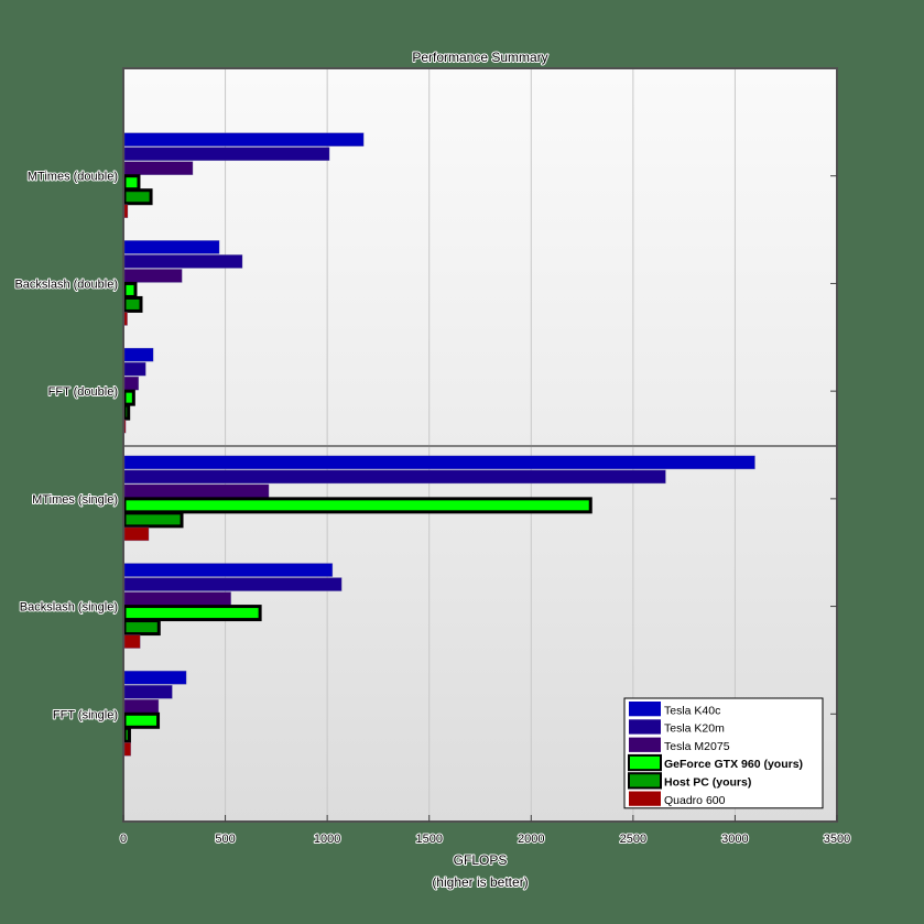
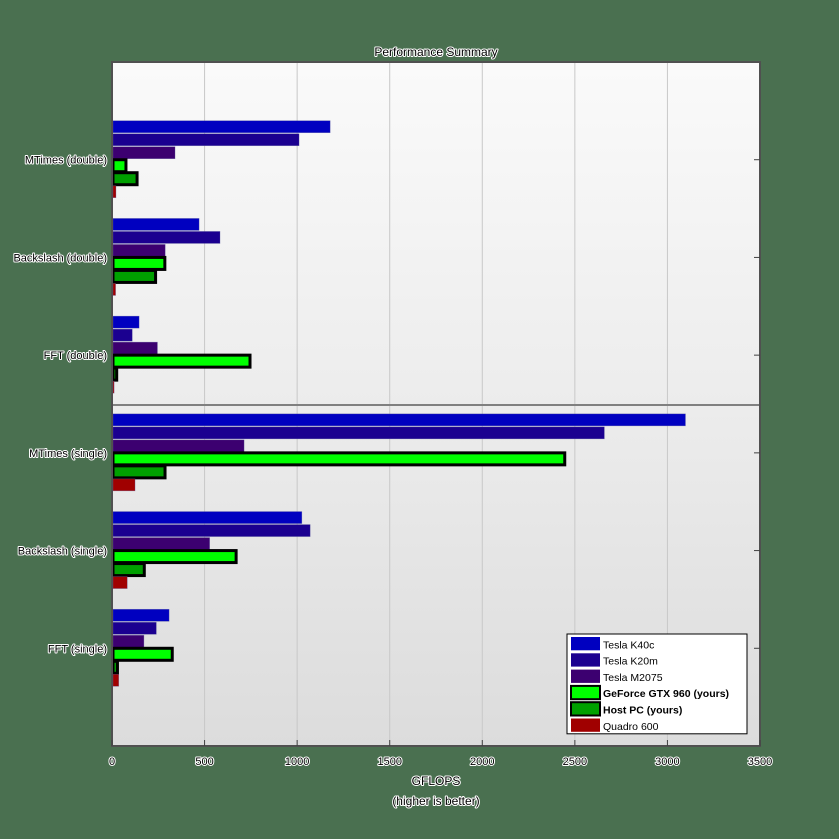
GeForce GTX 960 (yours)/Backslash (double): 50 -> 280
Host PC (yours)/Backslash (double): 80 -> 230
Tesla M2075/FFT (double): 70 -> 240
GeForce GTX 960 (yours)/FFT (double): 40 -> 740
GeForce GTX 960 (yours)/MTimes (single): 2290 -> 2440
GeForce GTX 960 (yours)/FFT (single): 160 -> 320
